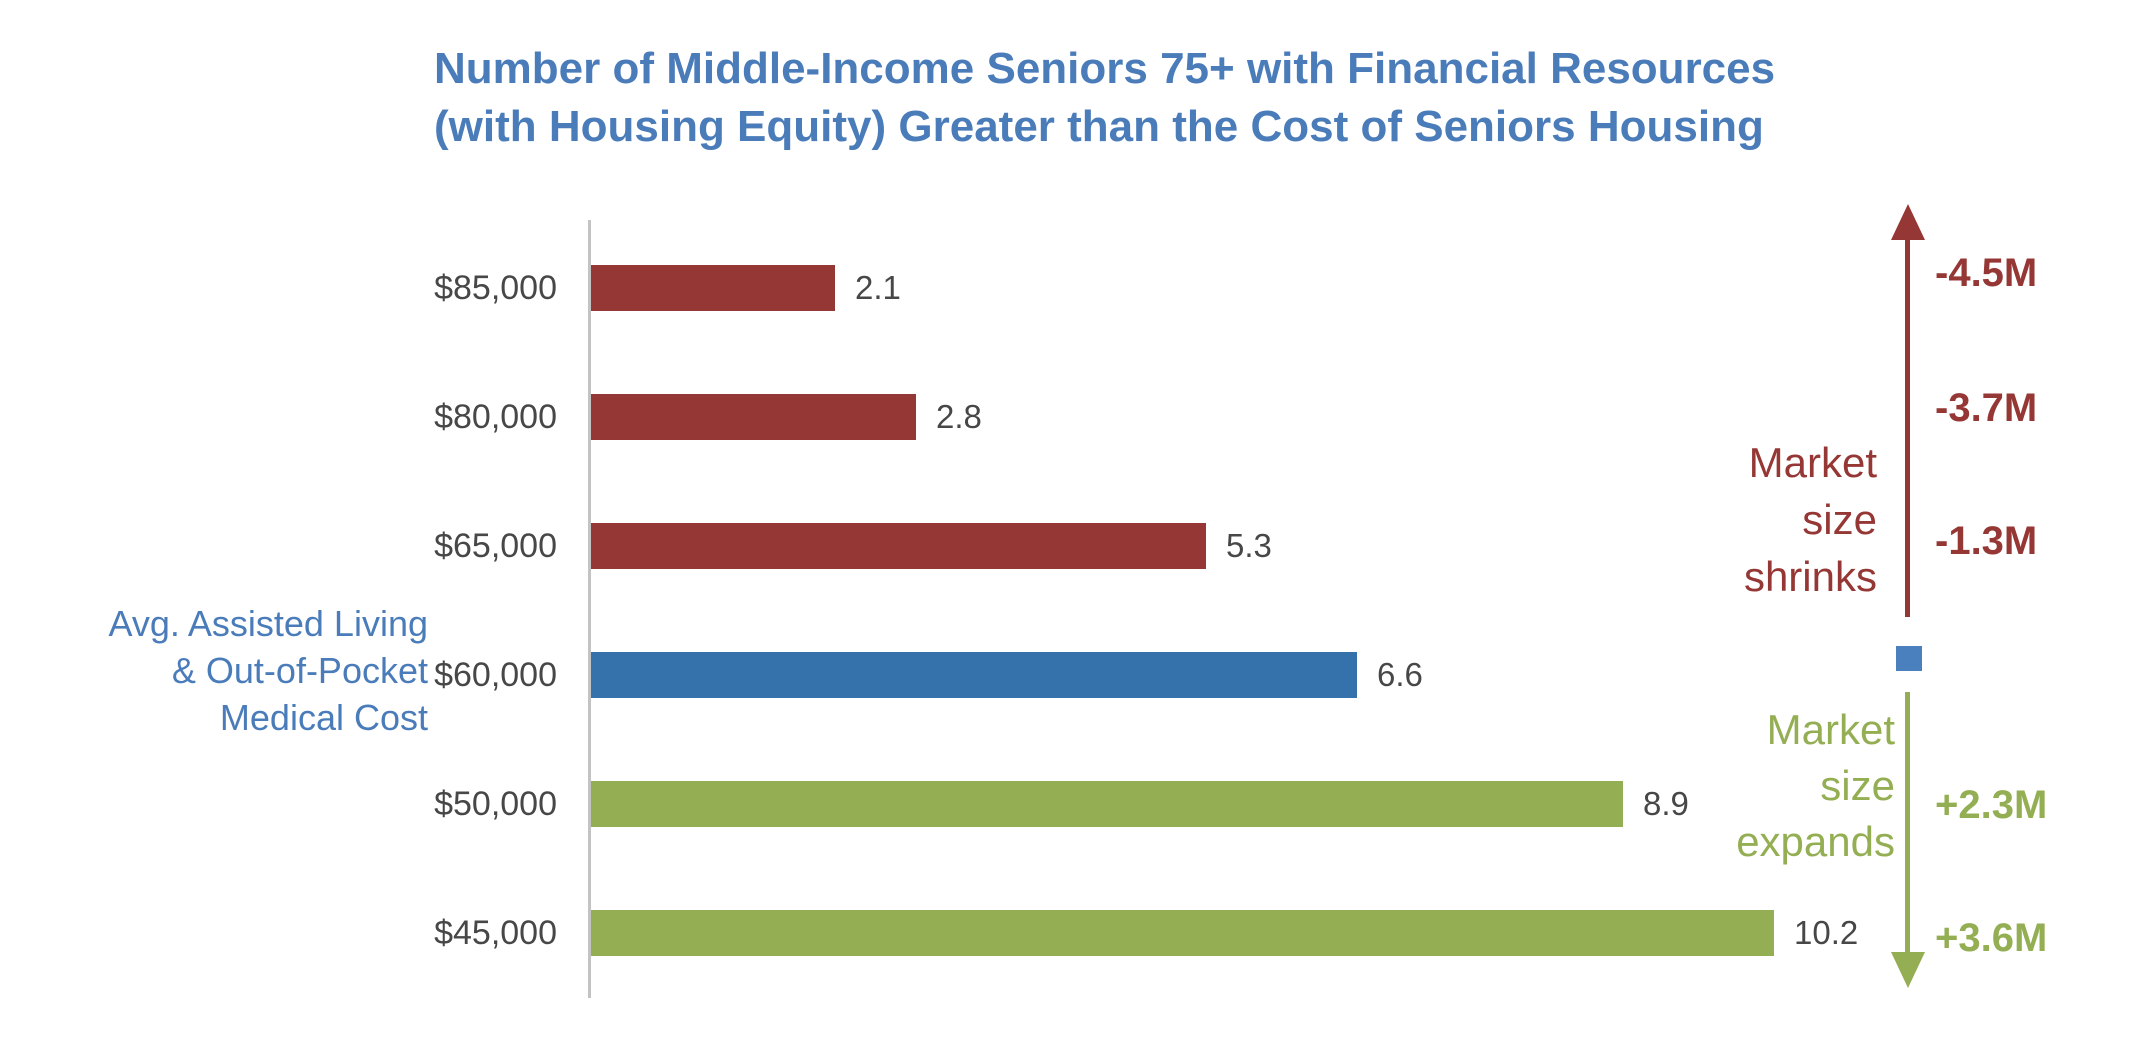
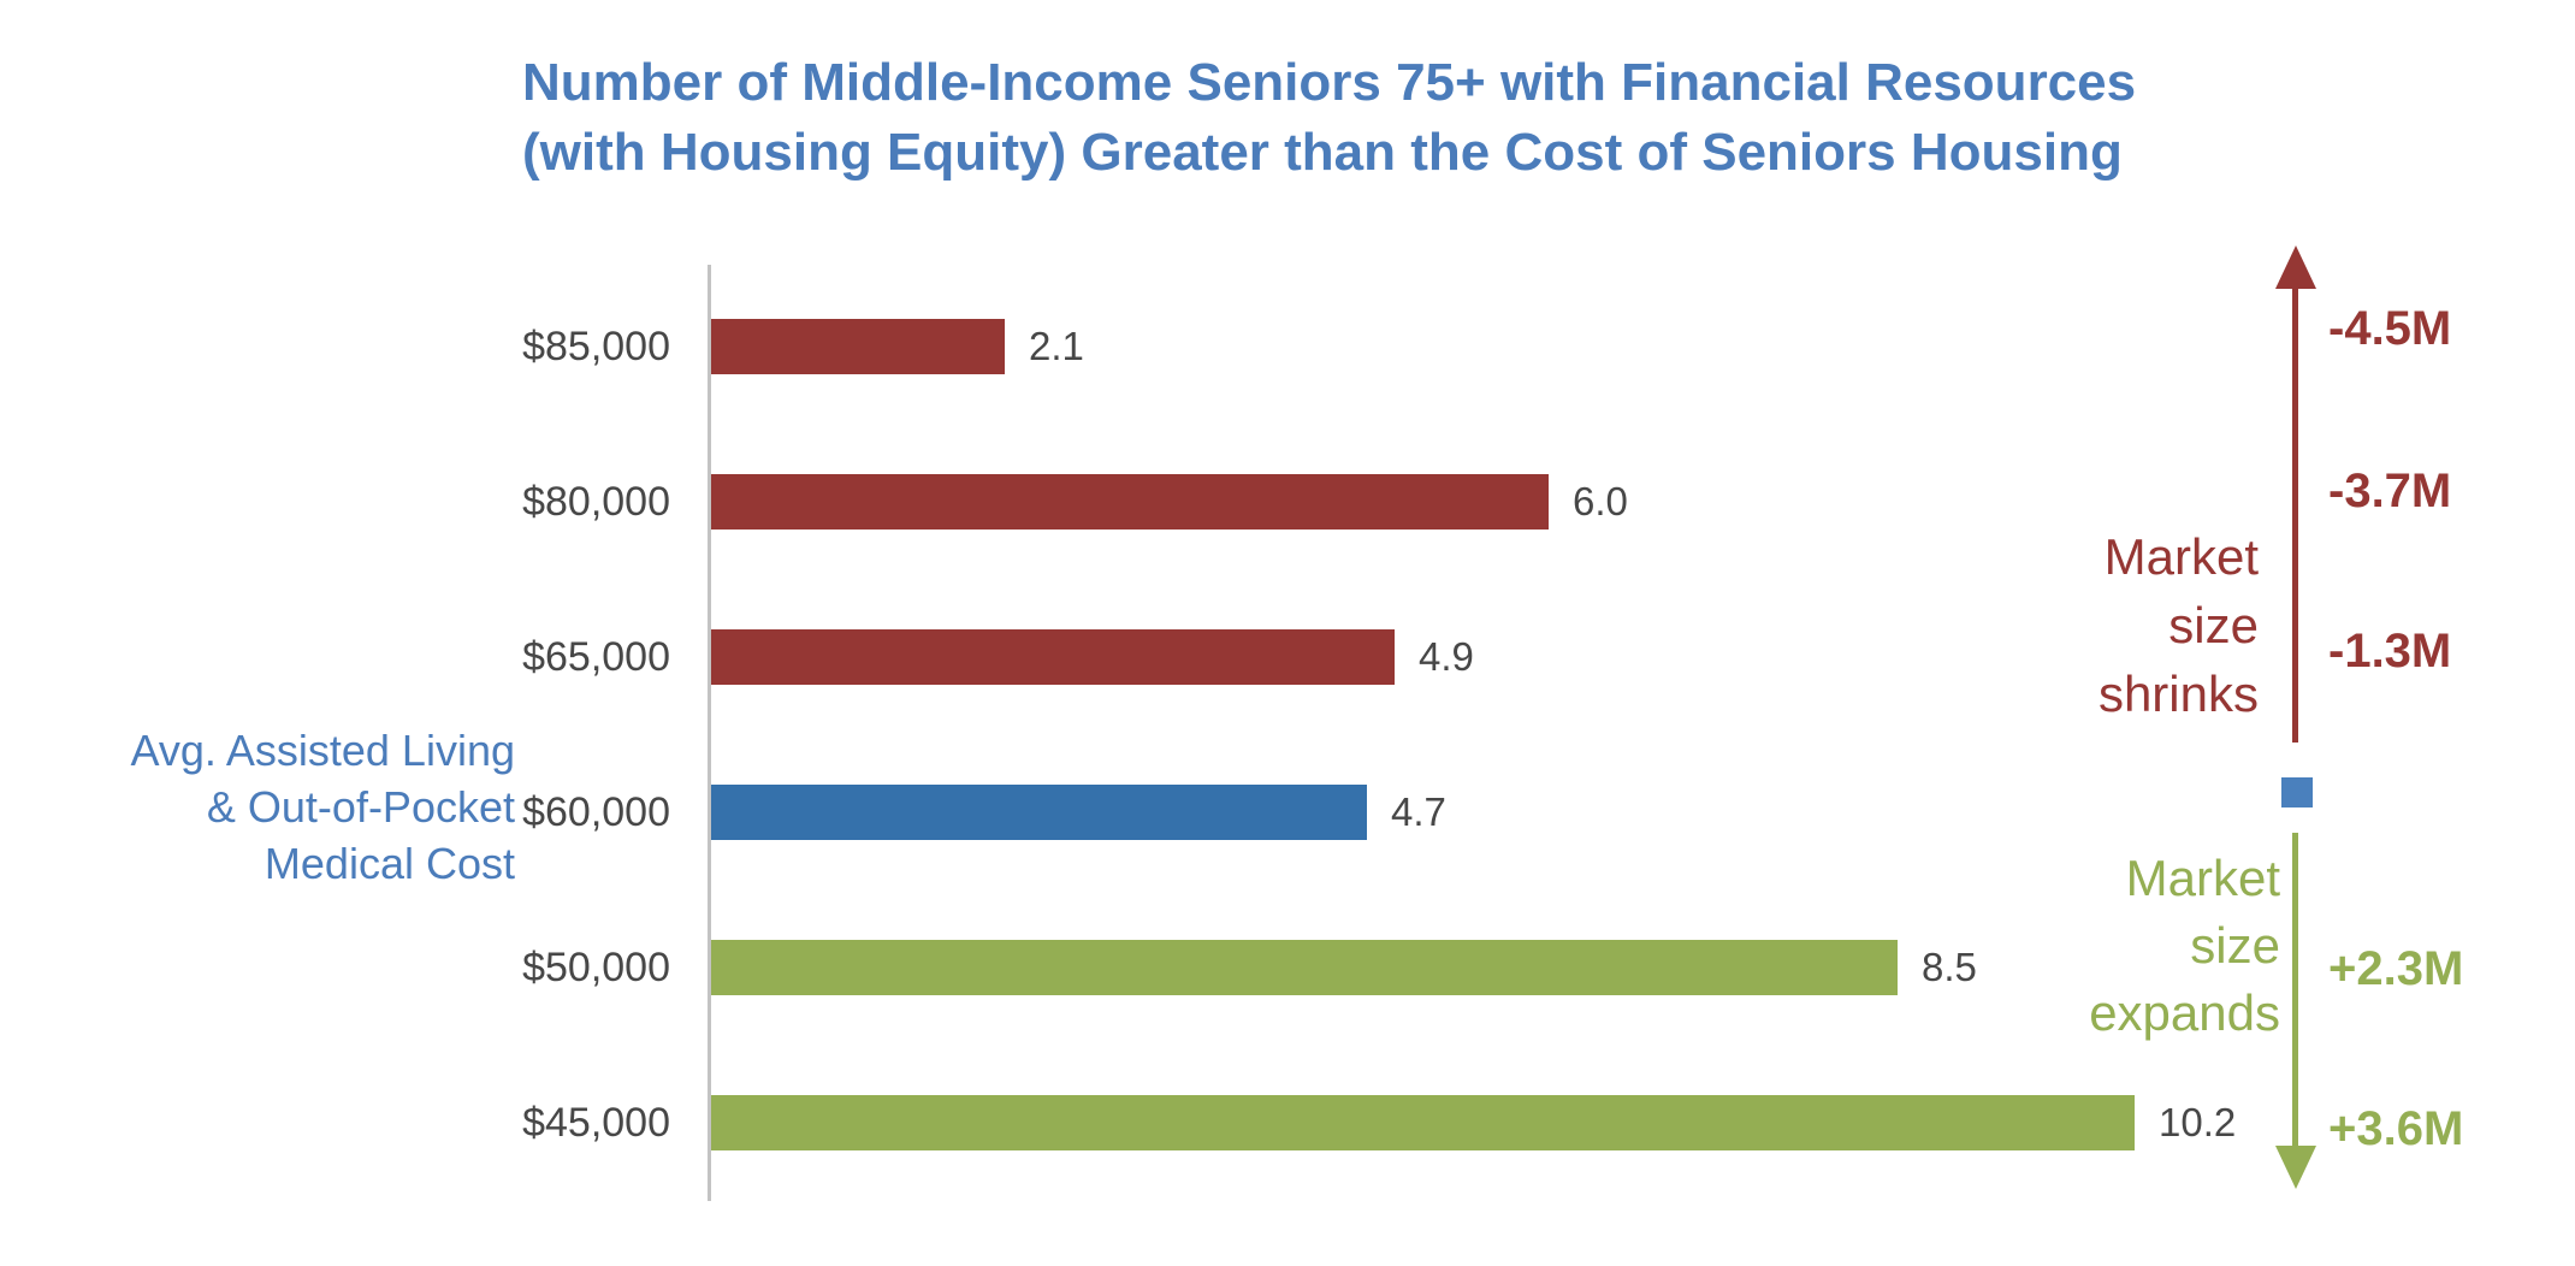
$80,000: 2.8 -> 6.0
$65,000: 5.3 -> 4.9
$60,000: 6.6 -> 4.7
$50,000: 8.9 -> 8.5
